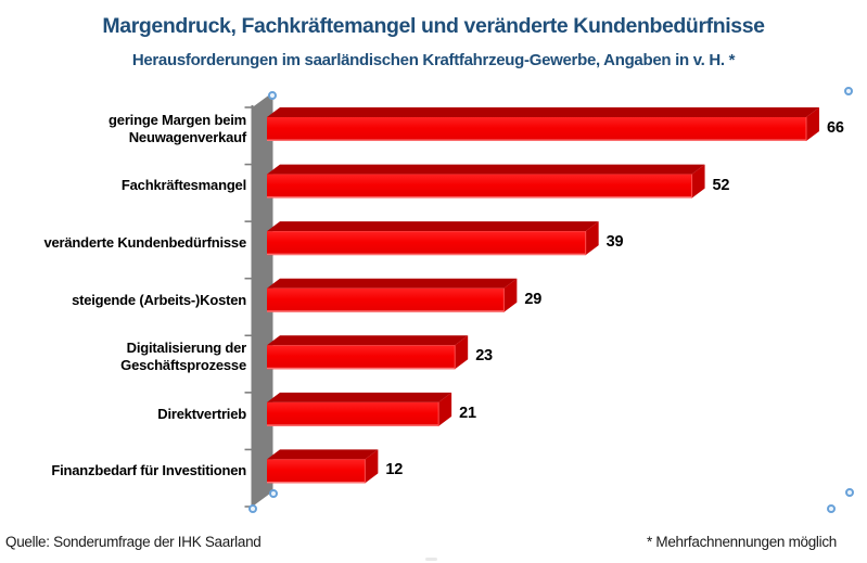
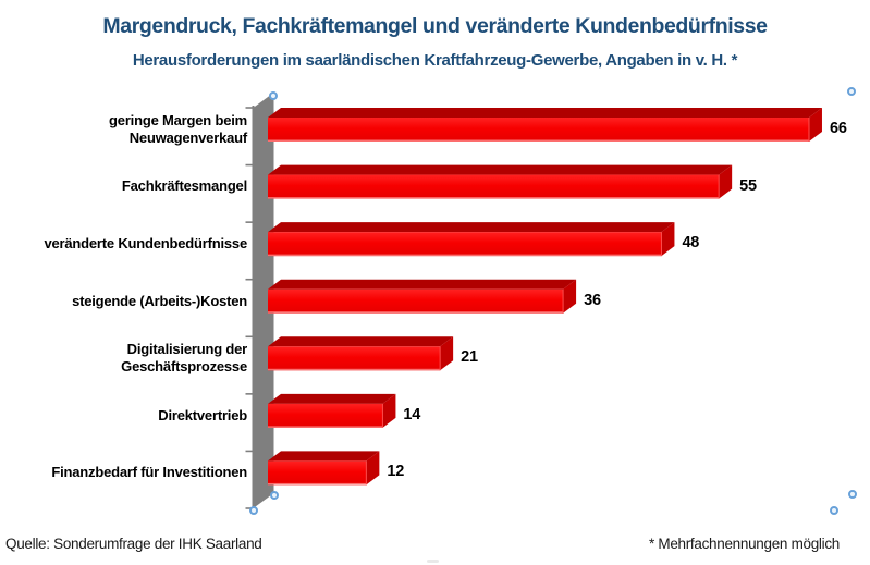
Fachkräftesmangel: 52 -> 55
veränderte Kundenbedürfnisse: 39 -> 48
steigende (Arbeits-)Kosten: 29 -> 36
Digitalisierung der Geschäftsprozesse: 23 -> 21
Direktvertrieb: 21 -> 14
